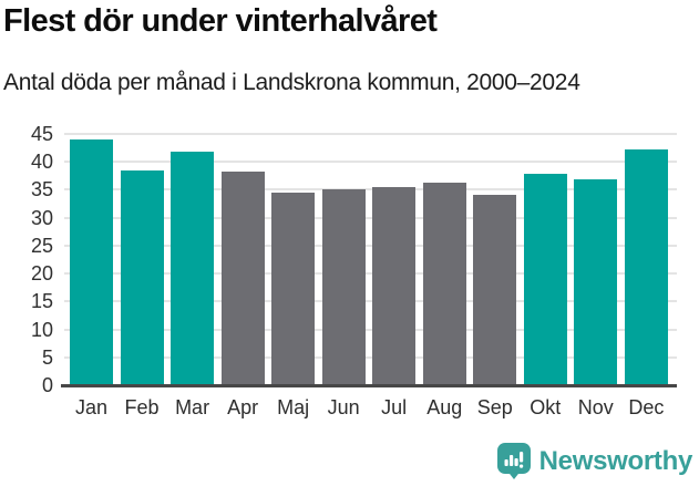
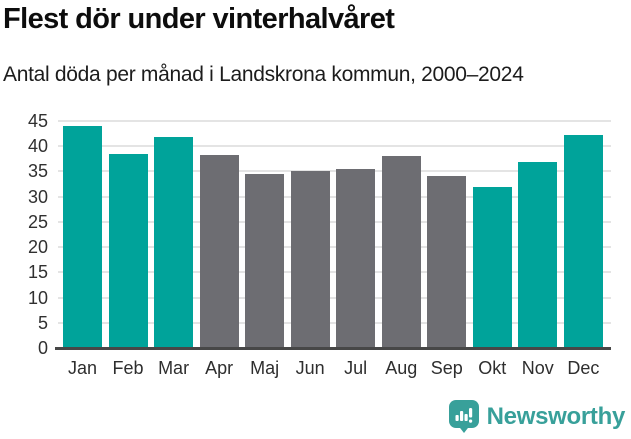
Aug: 36 -> 38
Okt: 38 -> 32
